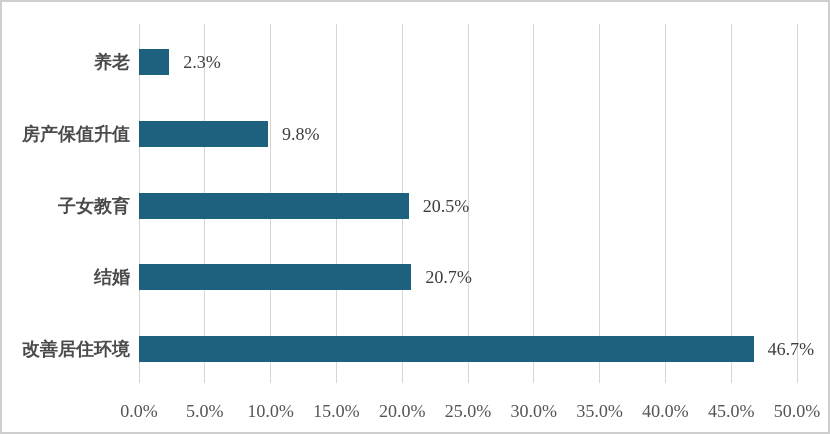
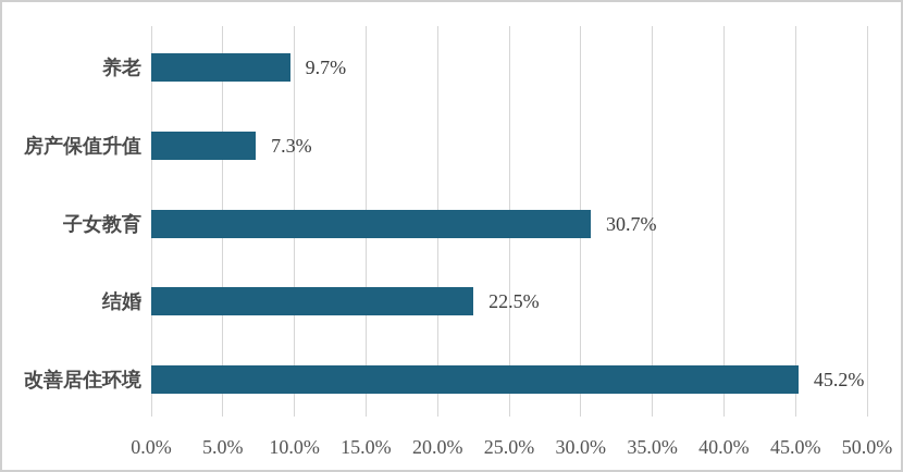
养老: 2.3% -> 9.7%
房产保值升值: 9.8% -> 7.3%
子女教育: 20.5% -> 30.7%
结婚: 20.7% -> 22.5%
改善居住环境: 46.7% -> 45.2%
